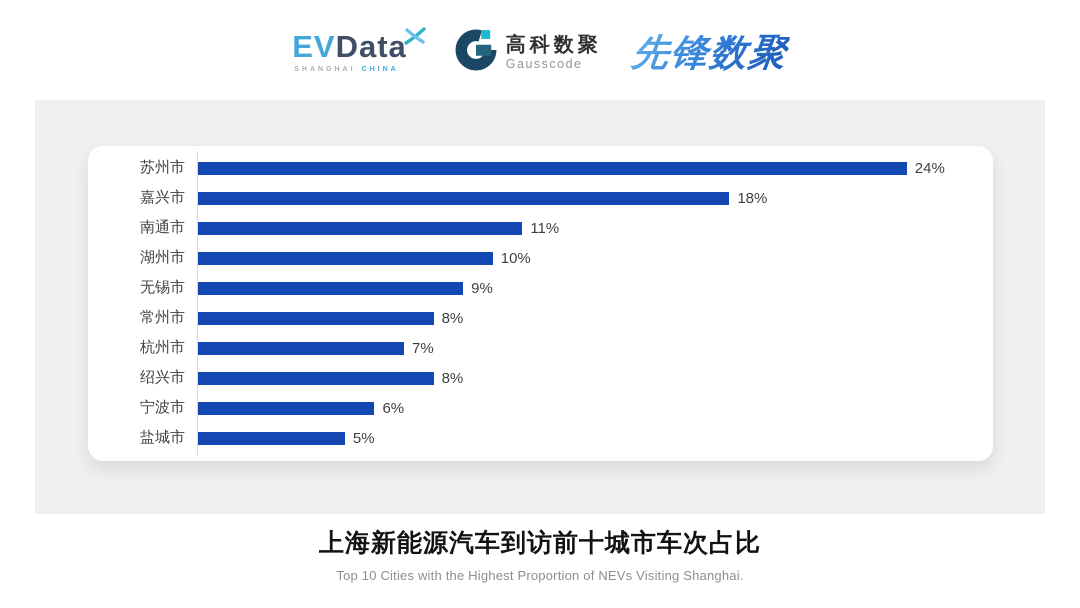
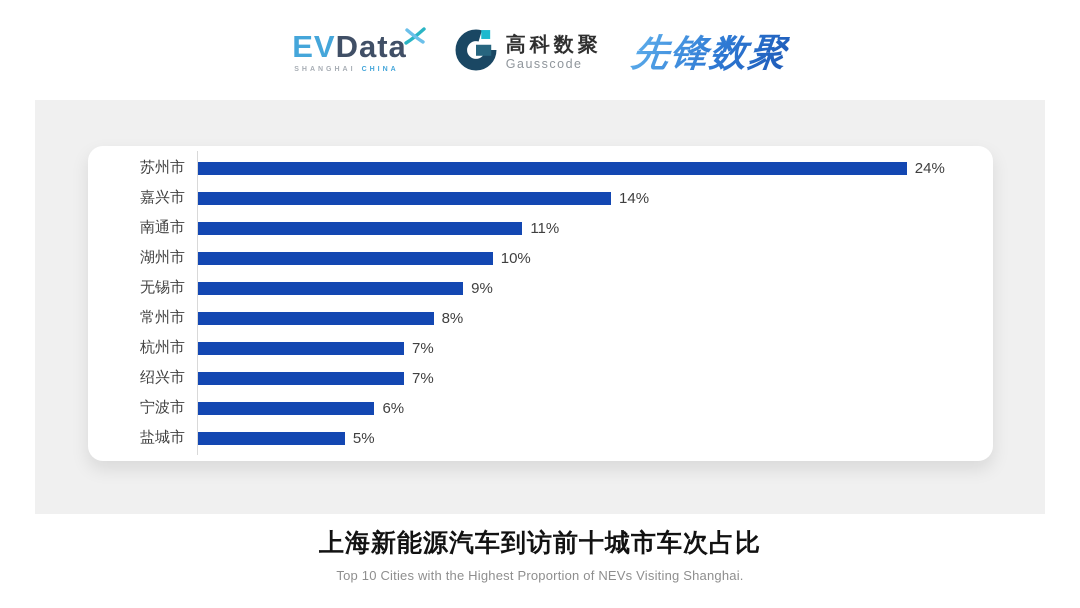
嘉兴市: 18% -> 14%
绍兴市: 8% -> 7%
